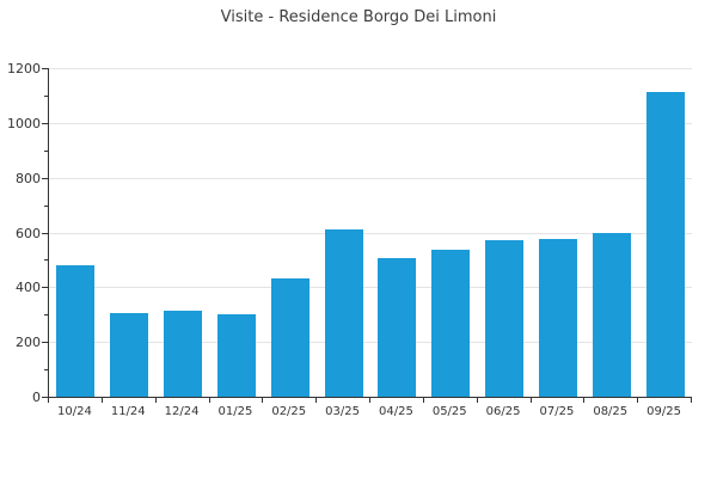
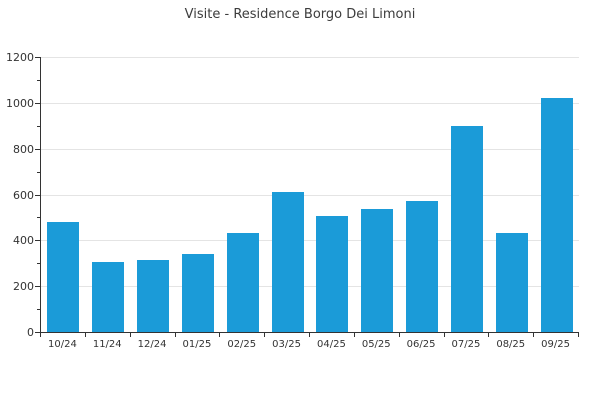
01/25: 300 -> 340
07/25: 580 -> 900
08/25: 600 -> 430
09/25: 1110 -> 1020
